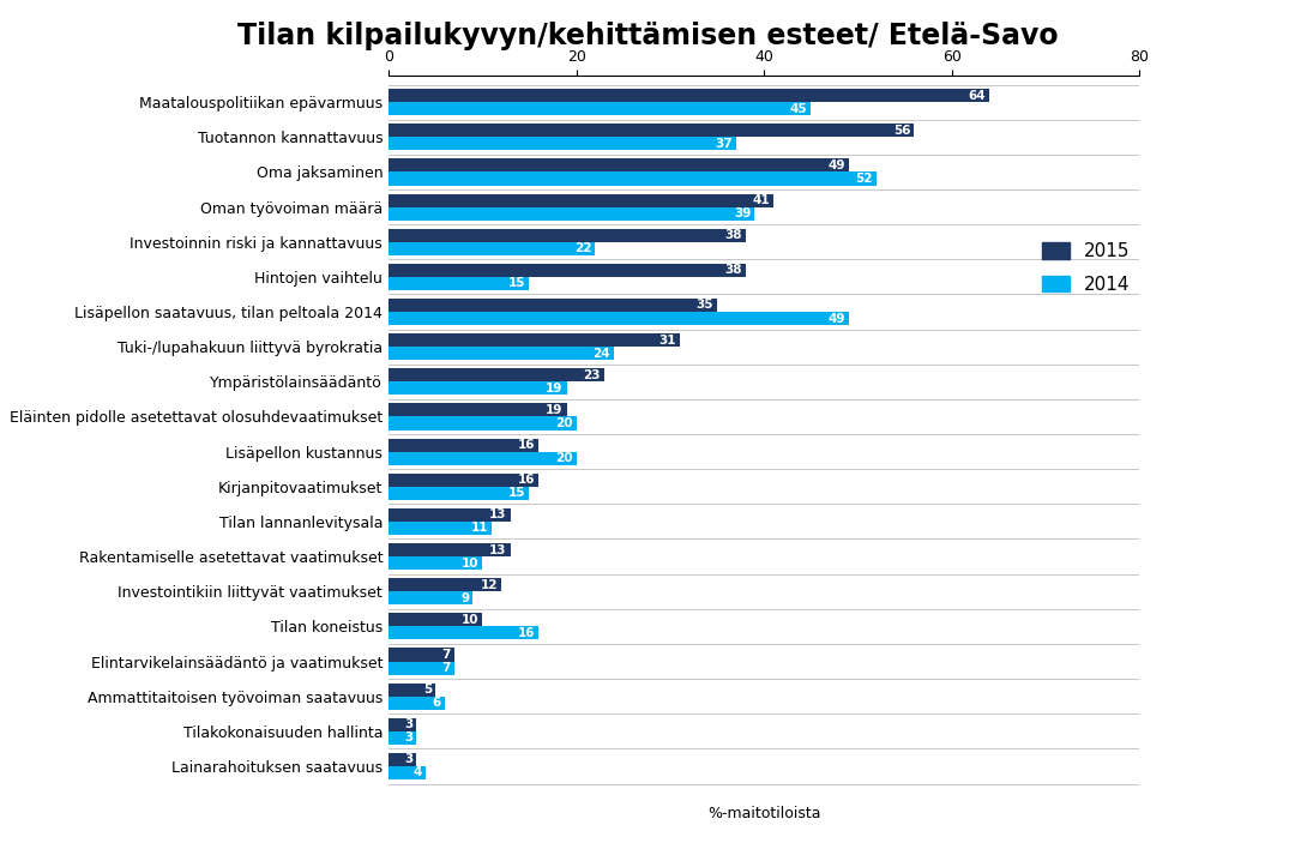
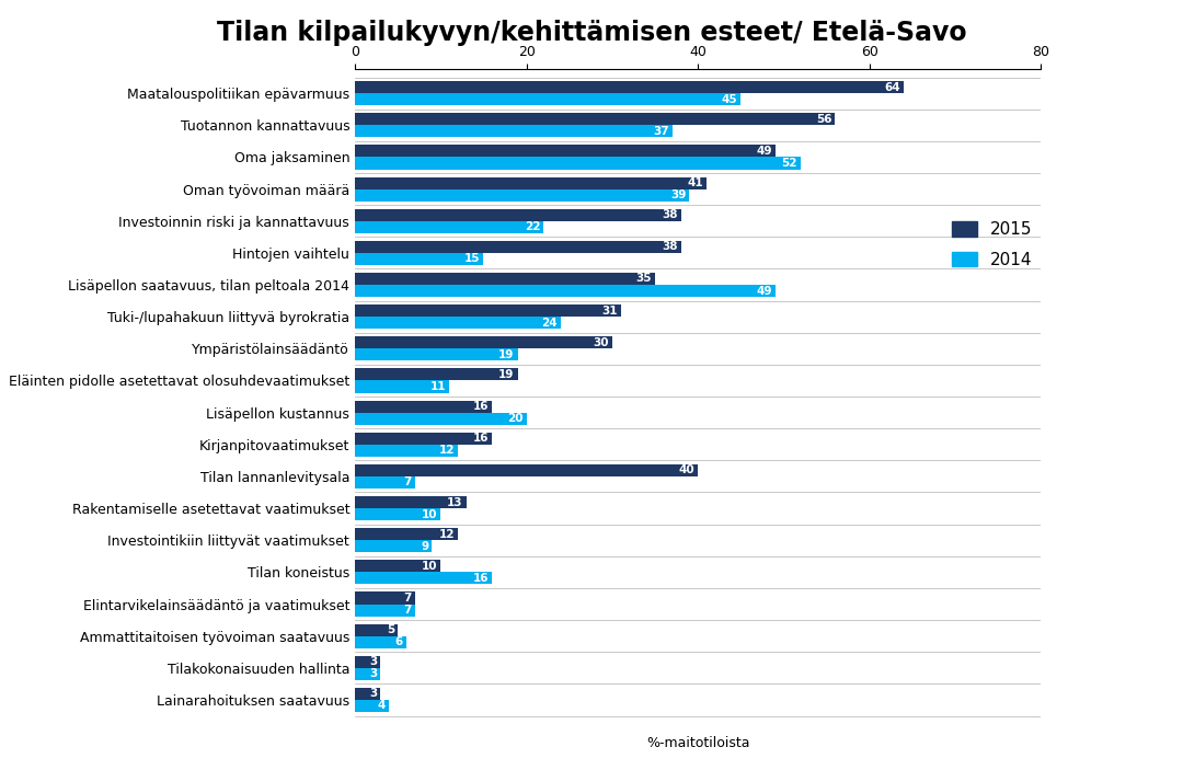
2015/Ympäristölainsäädäntö: 23 -> 30
2014/Eläinten pidolle asetettavat olosuhdevaatimukset: 20 -> 11
2014/Kirjanpitovaatimukset: 15 -> 12
2015/Tilan lannanlevitysala: 13 -> 40
2014/Tilan lannanlevitysala: 11 -> 7
